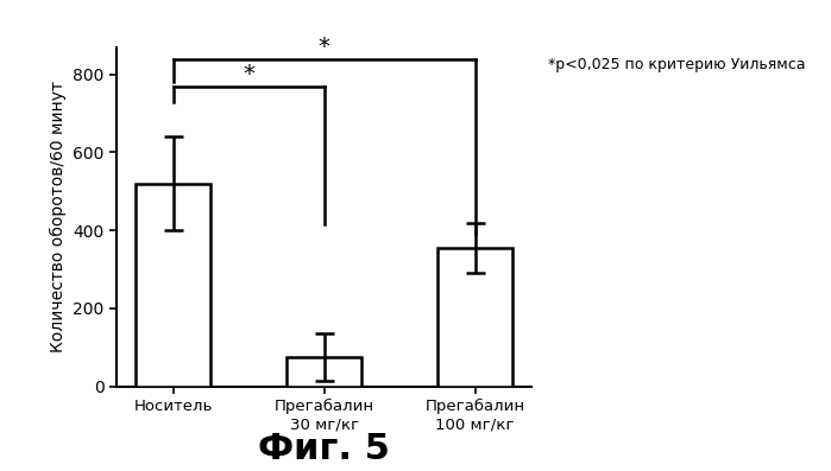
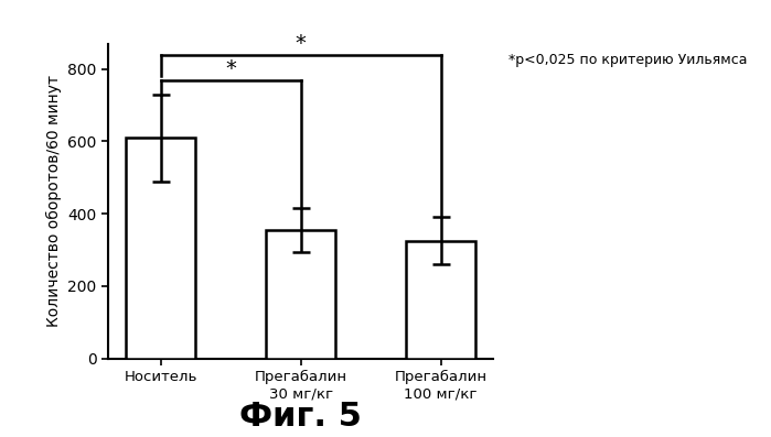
Носитель: 520 -> 610
Прегабалин 30 мг/кг: 75 -> 355
Прегабалин 100 мг/кг: 355 -> 325
